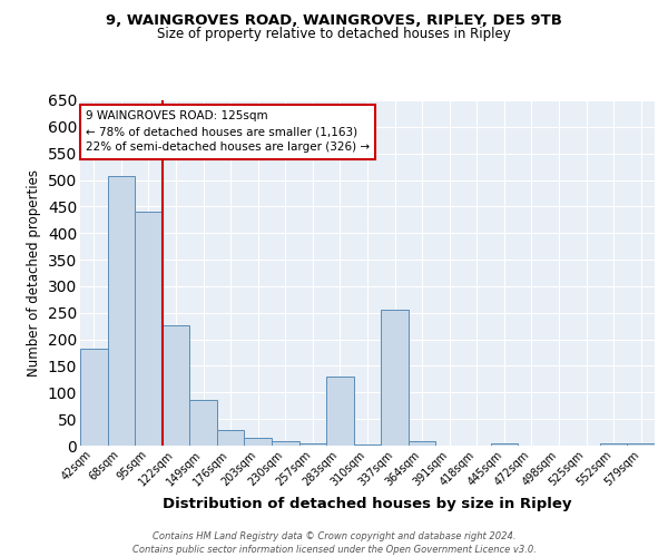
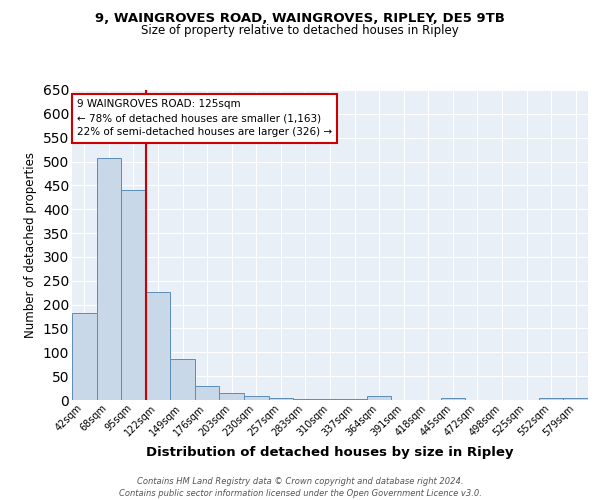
283sqm: 130 -> 2
337sqm: 255 -> 2
